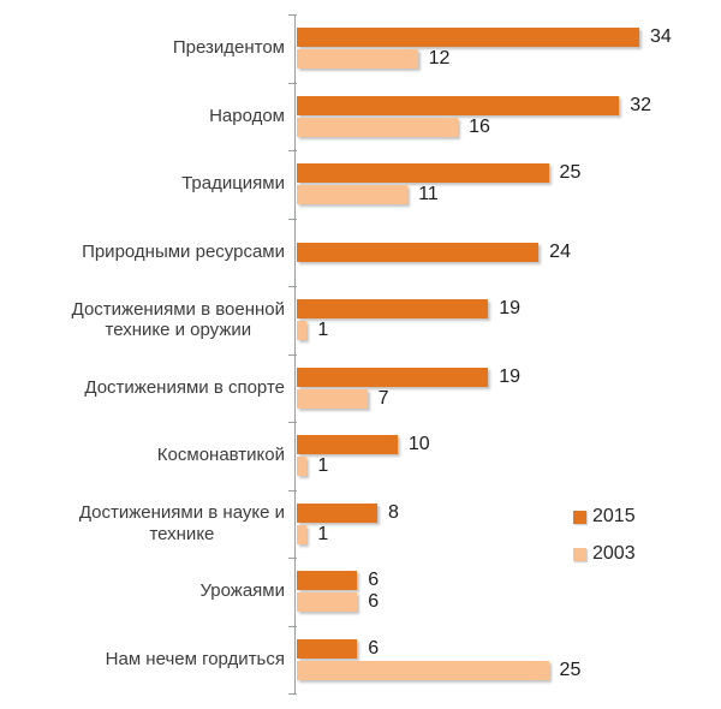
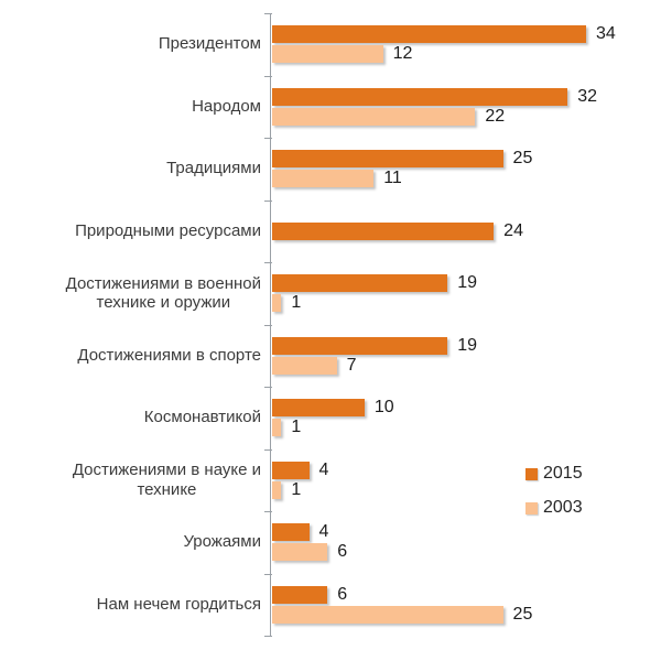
2003/Народом: 16 -> 22
2015/Достижениями в науке и технике: 8 -> 4
2015/Урожаями: 6 -> 4
